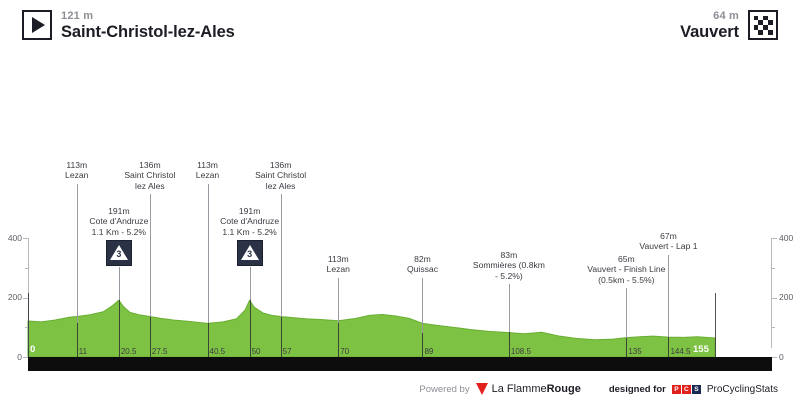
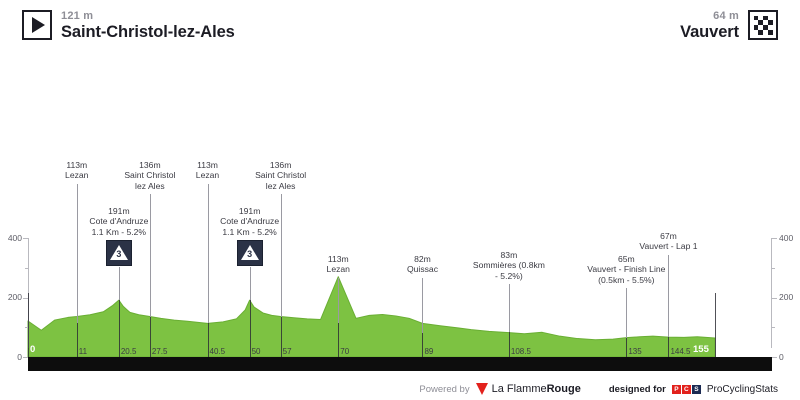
3: 120 -> 90
70: 120 -> 270
